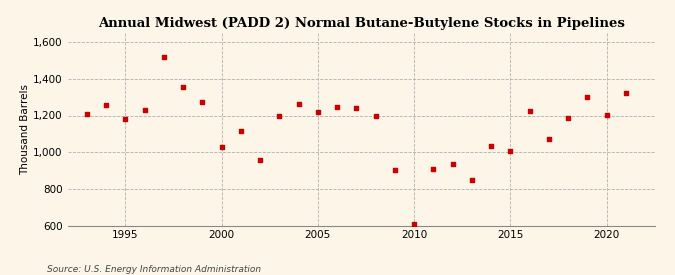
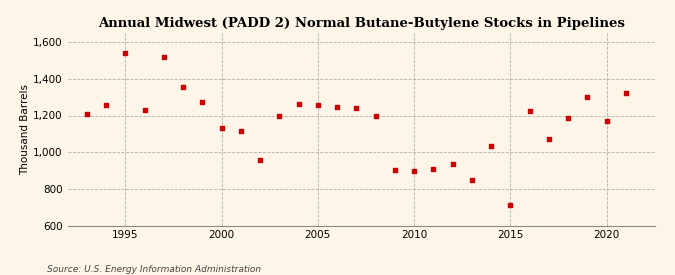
1995: 1,180 -> 1,540
2000: 1,030 -> 1,130
2005: 1,220 -> 1,260
2010: 610 -> 900
2015: 1,000 -> 710
2020: 1,200 -> 1,170
